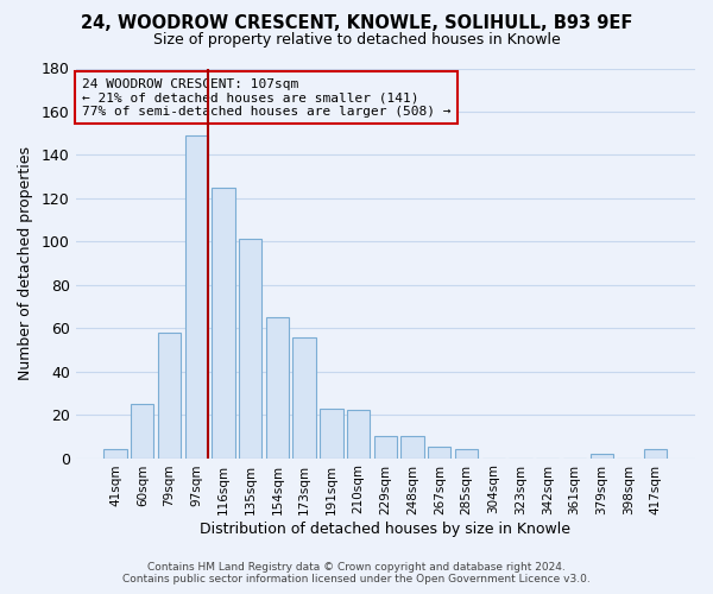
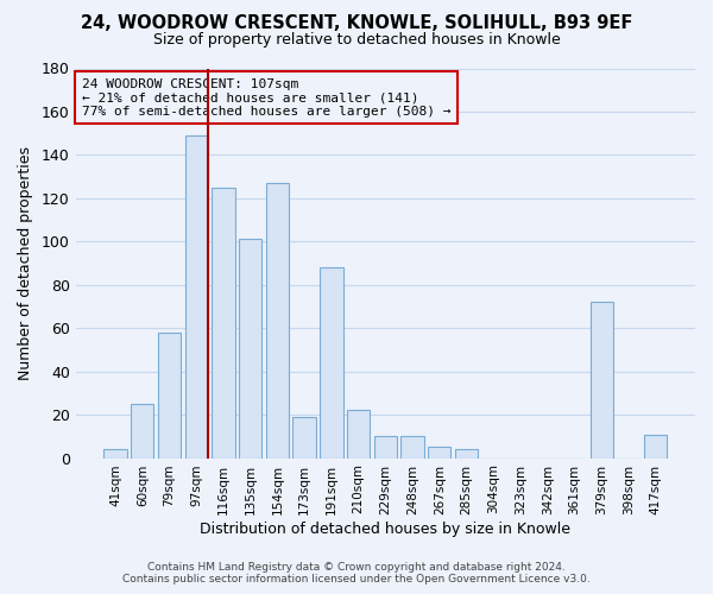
154sqm: 65 -> 127
173sqm: 56 -> 19
191sqm: 23 -> 88
379sqm: 2 -> 72
417sqm: 4 -> 11
